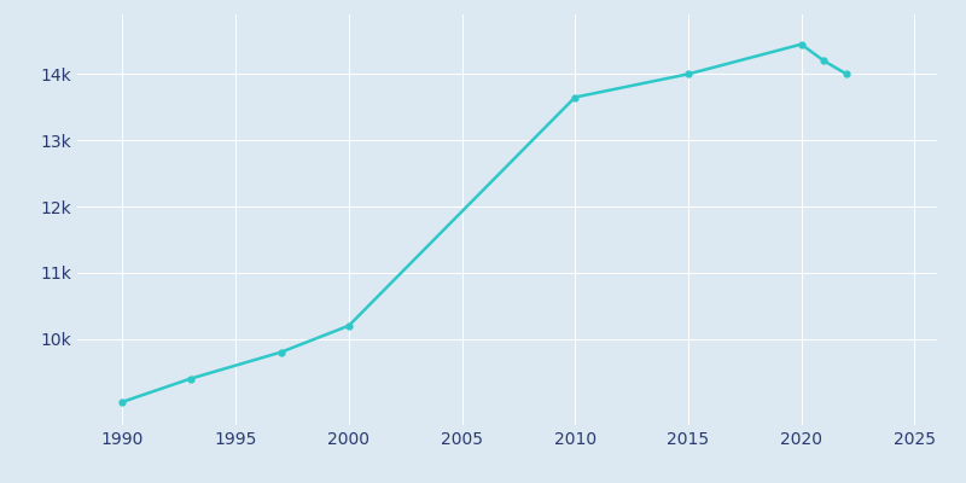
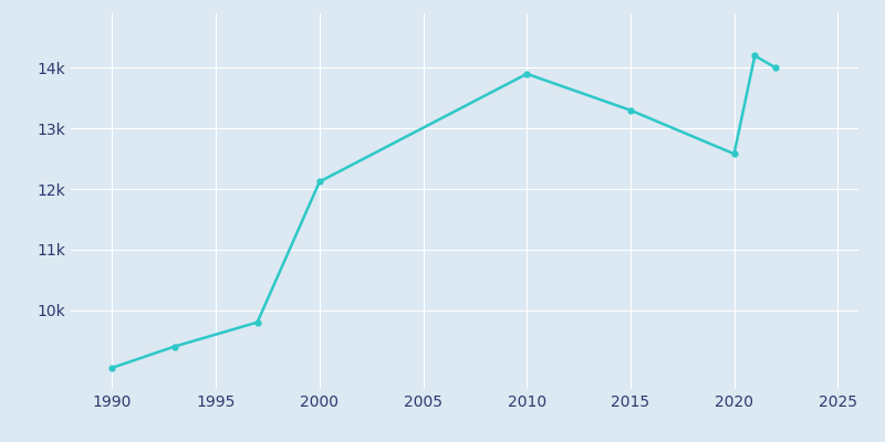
2000: 10.20k -> 12.12k
2010: 13.65k -> 13.90k
2015: 14.00k -> 13.30k
2020: 14.45k -> 12.58k
